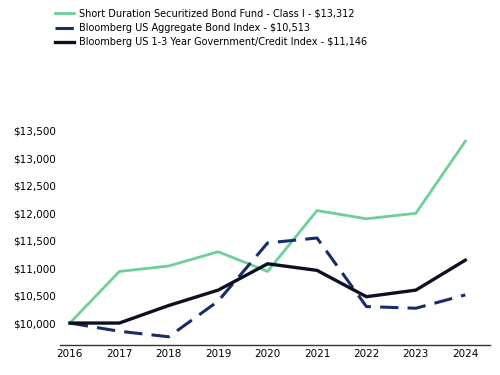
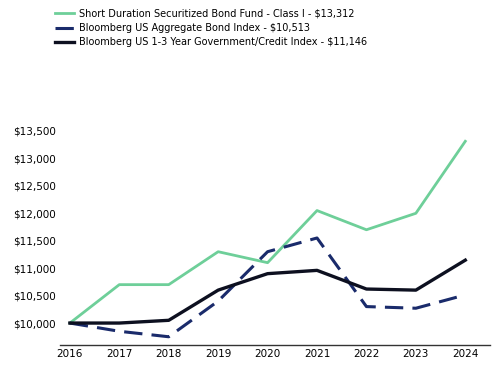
Short Duration Securitized Bond Fund - Class I - $13,312/2017: $10,940 -> $10,700
Short Duration Securitized Bond Fund - Class I - $13,312/2018: $11,040 -> $10,700
Bloomberg US 1-3 Year Government/Credit Index - $11,146/2018: $10,320 -> $10,050
Short Duration Securitized Bond Fund - Class I - $13,312/2020: $10,940 -> $11,100
Bloomberg US Aggregate Bond Index - $10,513/2020: $11,460 -> $11,300
Bloomberg US 1-3 Year Government/Credit Index - $11,146/2020: $11,080 -> $10,900
Short Duration Securitized Bond Fund - Class I - $13,312/2022: $11,900 -> $11,700
Bloomberg US 1-3 Year Government/Credit Index - $11,146/2022: $10,480 -> $10,620
